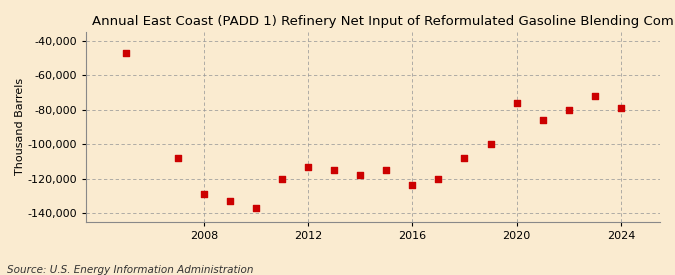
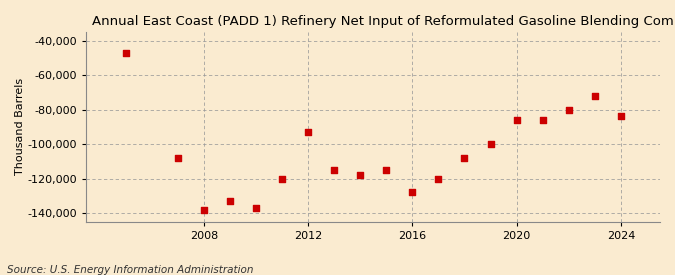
2008: -129,000 -> -138,000
2012: -113,000 -> -93,000
2016: -124,000 -> -128,000
2020: -76,000 -> -86,000
2024: -79,000 -> -84,000
